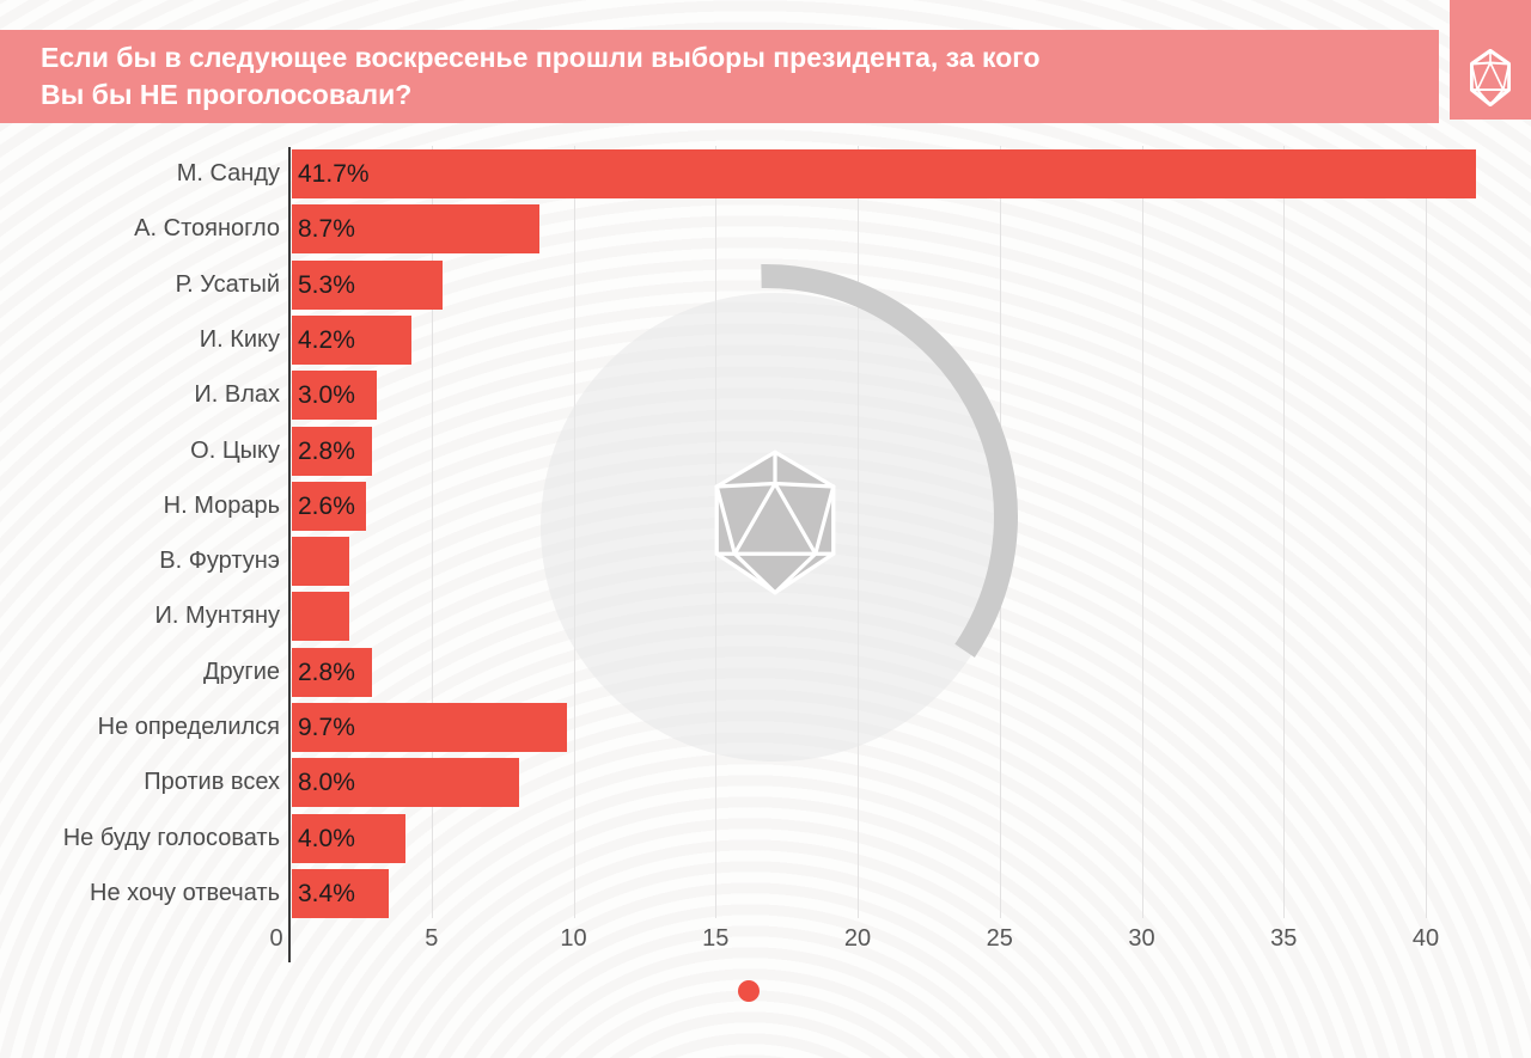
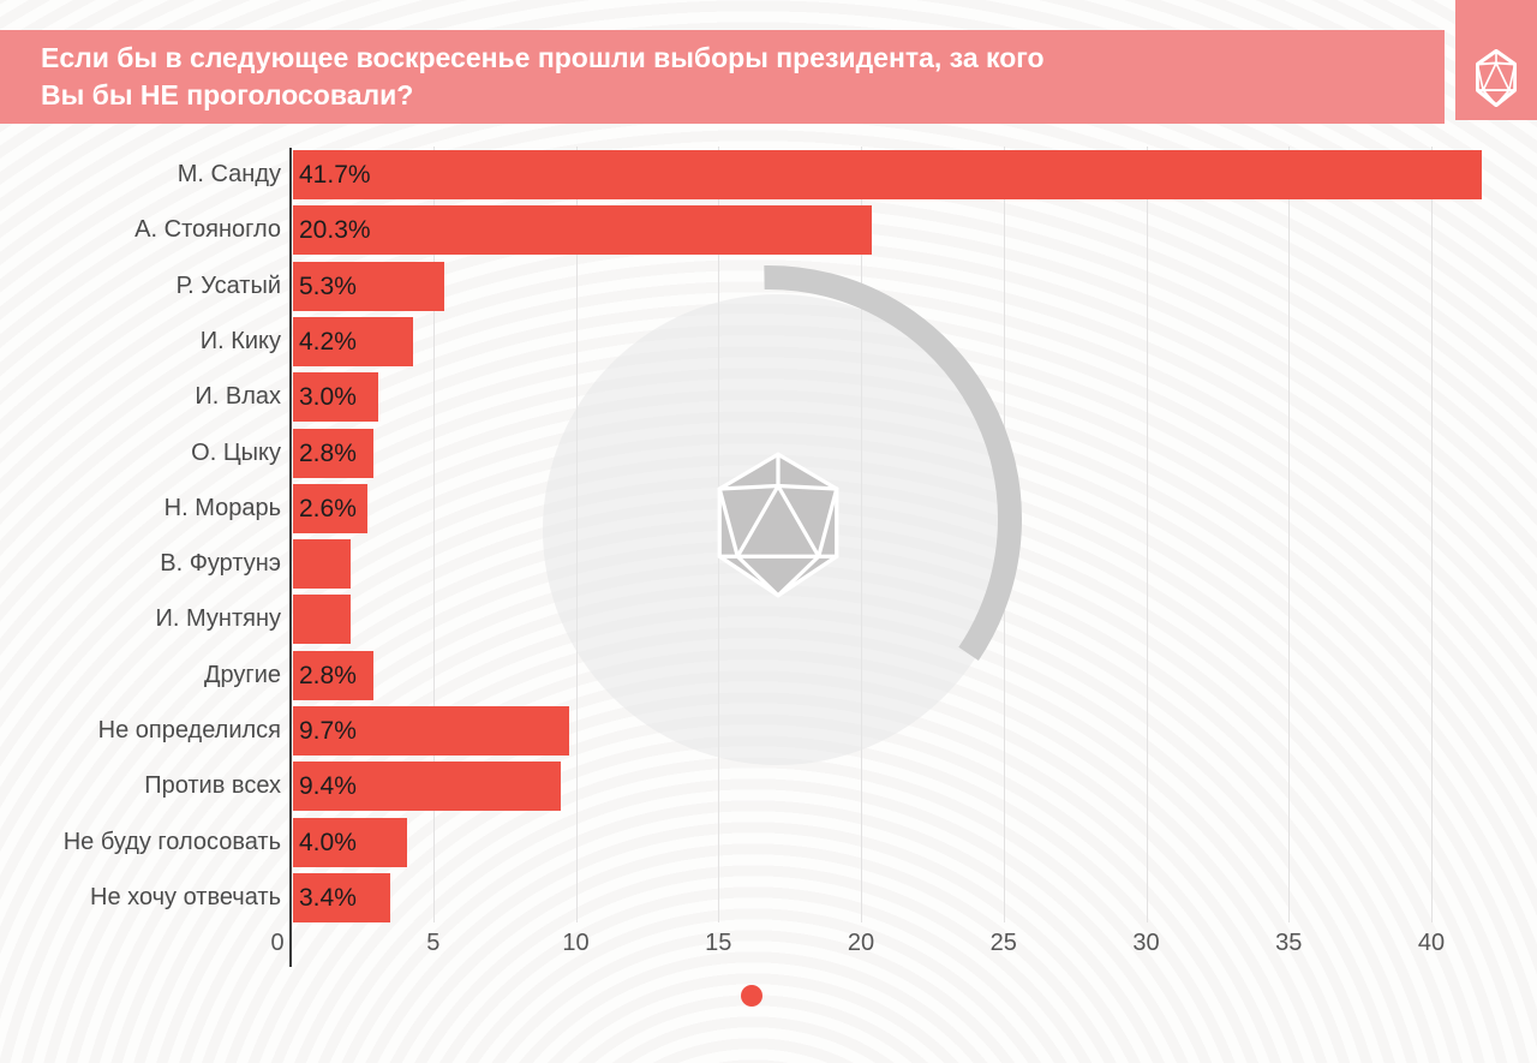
А. Стояногло: 8.7% -> 20.3%
Против всех: 8.0% -> 9.4%
